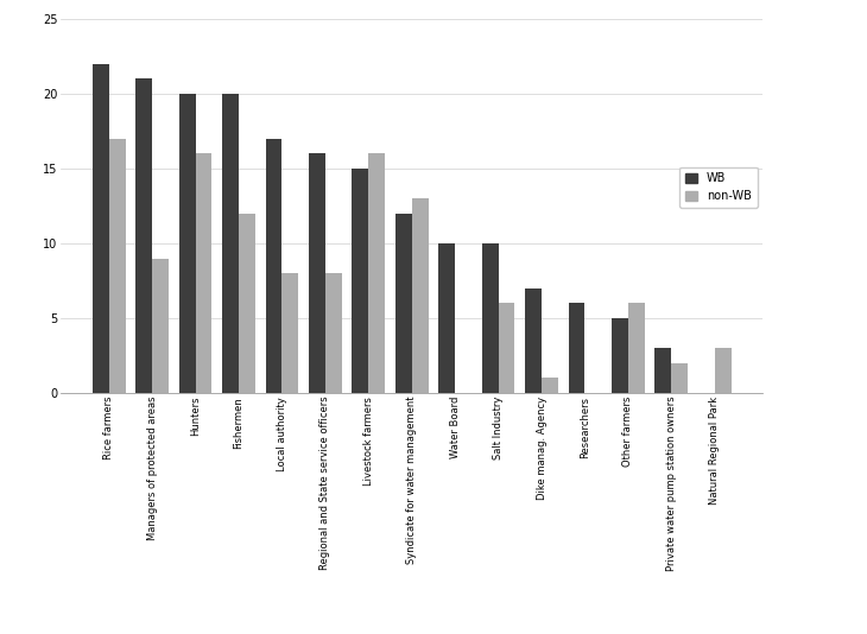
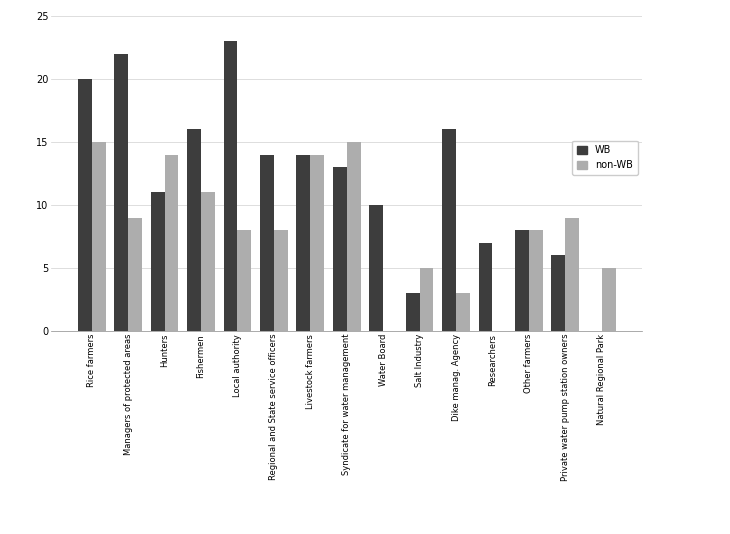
WB/Rice farmers: 22 -> 20
non-WB/Rice farmers: 17 -> 15
WB/Managers of protected areas: 21 -> 22
WB/Hunters: 20 -> 11
non-WB/Hunters: 16 -> 14
WB/Fishermen: 20 -> 16
non-WB/Fishermen: 12 -> 11
WB/Local authority: 17 -> 23
WB/Regional and State service officers: 16 -> 14
WB/Livestock farmers: 15 -> 14
non-WB/Livestock farmers: 16 -> 14
WB/Syndicate for water management: 12 -> 13
non-WB/Syndicate for water management: 13 -> 15
WB/Salt Industry: 10 -> 3
non-WB/Salt Industry: 6 -> 5
WB/Dike manag. Agency: 7 -> 16
non-WB/Dike manag. Agency: 1 -> 3
WB/Researchers: 6 -> 7
WB/Other farmers: 5 -> 8
non-WB/Other farmers: 6 -> 8
WB/Private water pump station owners: 3 -> 6
non-WB/Private water pump station owners: 2 -> 9
non-WB/Natural Regional Park: 3 -> 5
